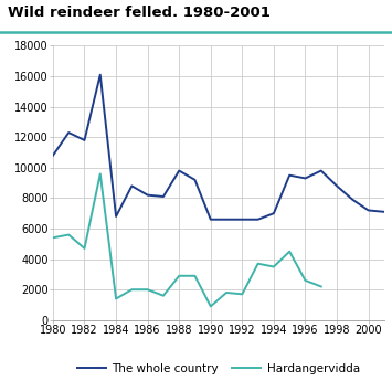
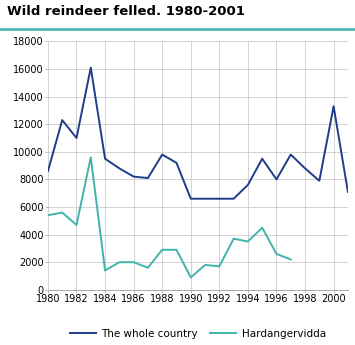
The whole country/1980: 10800 -> 8600
The whole country/1982: 11800 -> 11000
The whole country/1984: 6800 -> 9500
The whole country/1994: 7000 -> 7600
The whole country/1996: 9300 -> 8000
The whole country/2000: 7200 -> 13300
